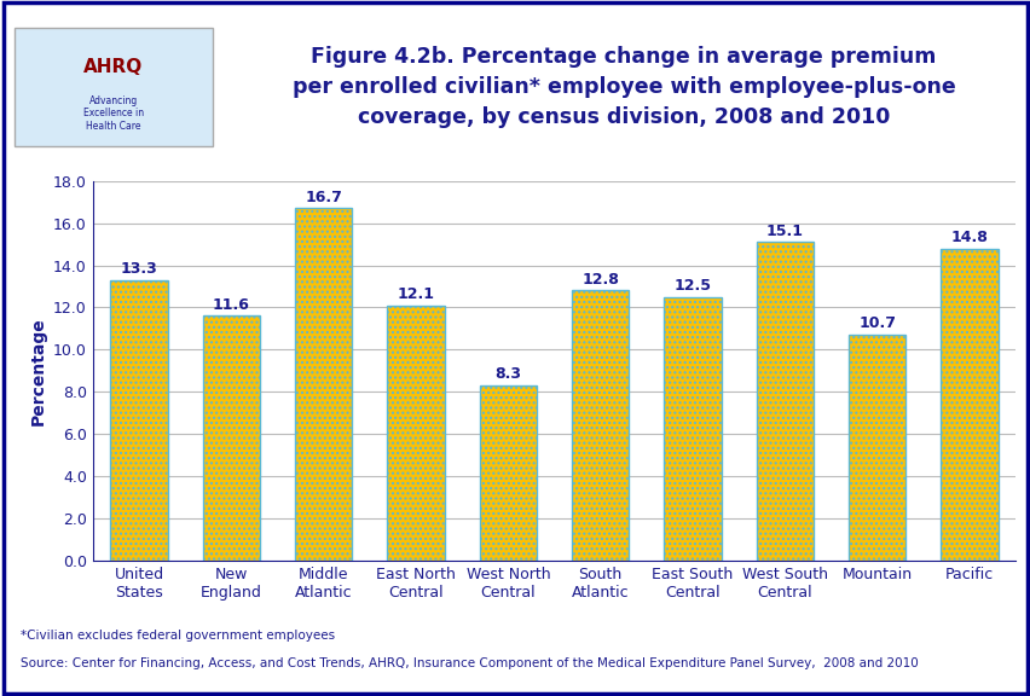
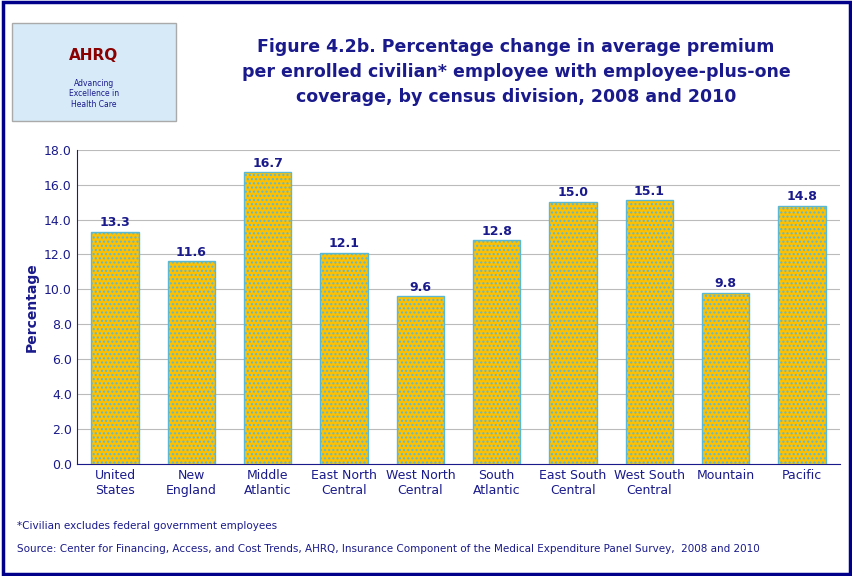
West North Central: 8.3 -> 9.6
East South Central: 12.5 -> 15.0
Mountain: 10.7 -> 9.8
